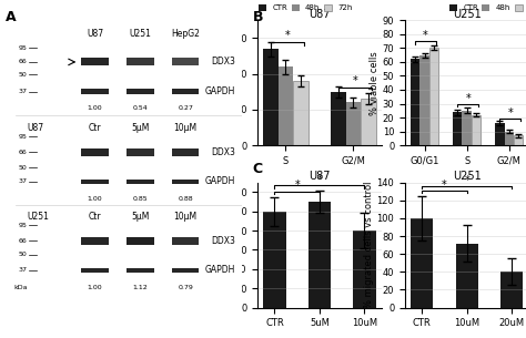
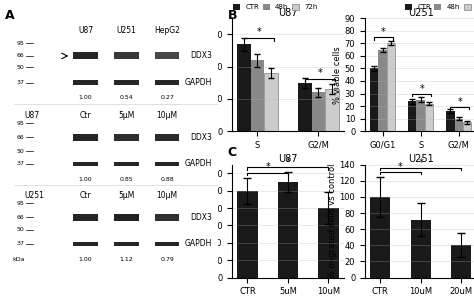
CTR/G0/G1: 62 -> 50
